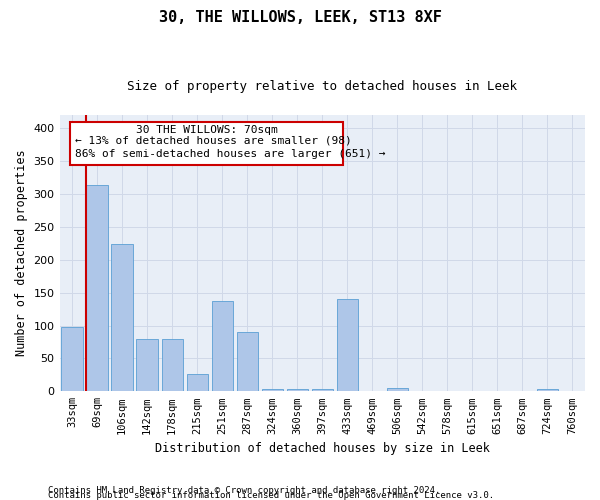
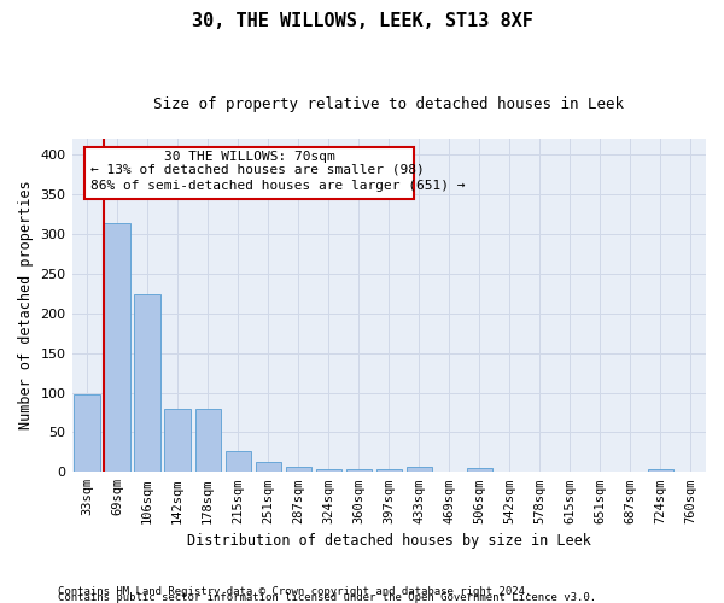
251sqm: 138 -> 12
287sqm: 90 -> 6
433sqm: 140 -> 6
